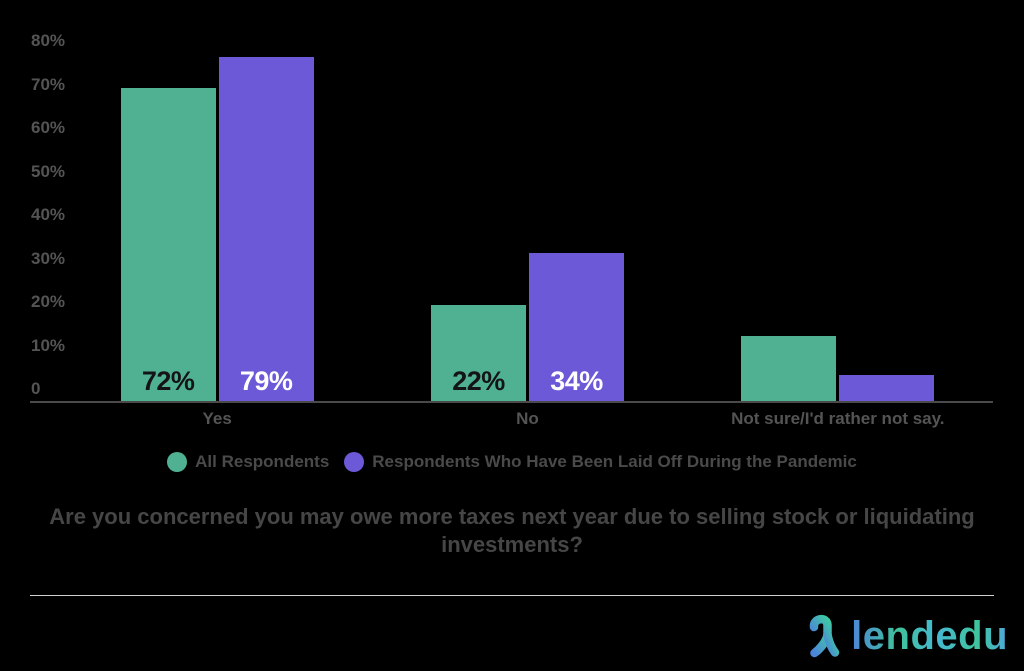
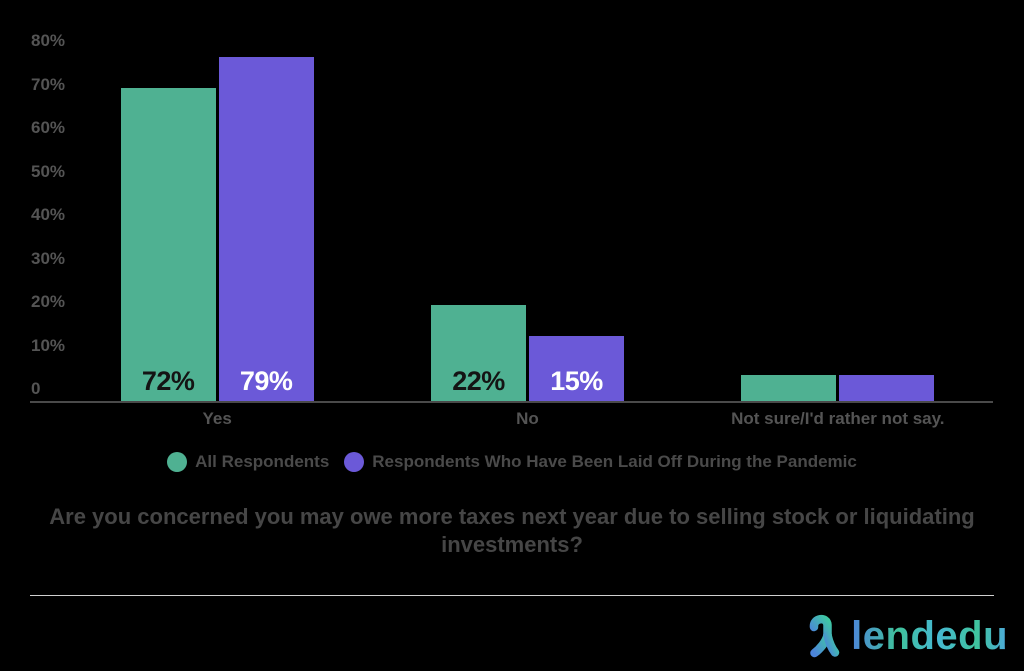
Respondents Who Have Been Laid Off During the Pandemic/No: 34% -> 15%
All Respondents/Not sure/I'd rather not say.: 15% -> 6%
